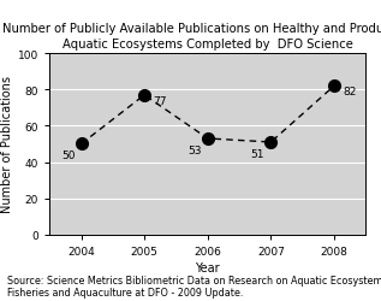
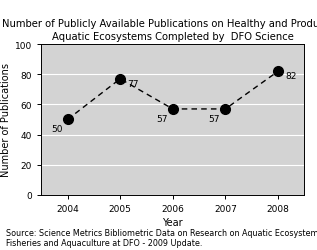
2006: 53 -> 57
2007: 51 -> 57
